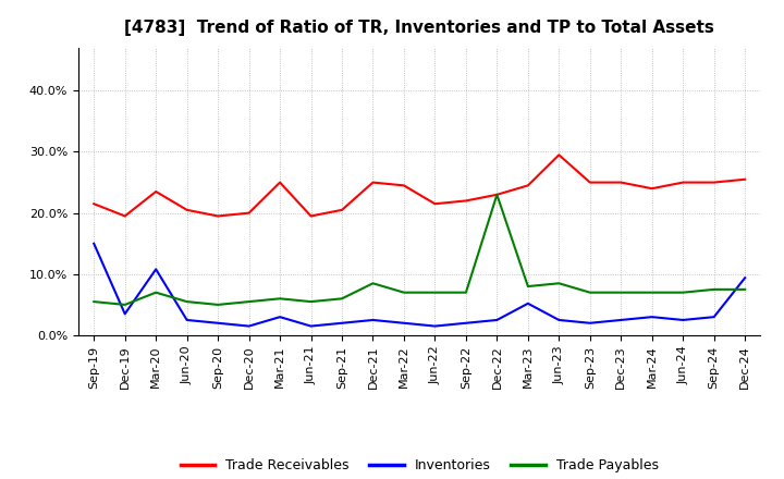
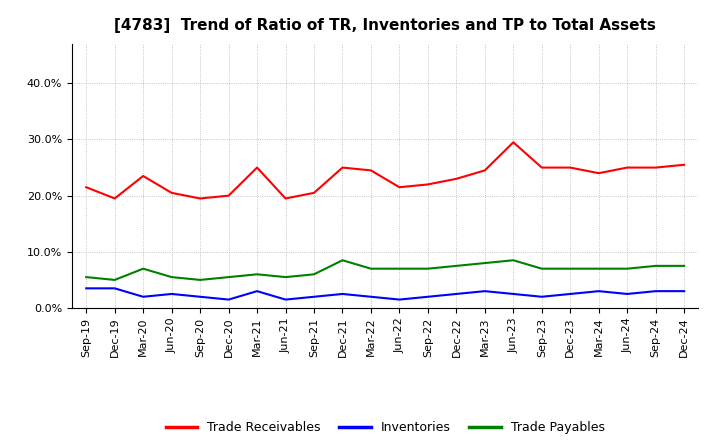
Inventories/Sep-19: 15.0% -> 3.5%
Inventories/Mar-20: 10.8% -> 2.0%
Trade Payables/Dec-22: 23.0% -> 7.5%
Inventories/Mar-23: 5.2% -> 3.0%
Inventories/Dec-24: 9.4% -> 3.0%
